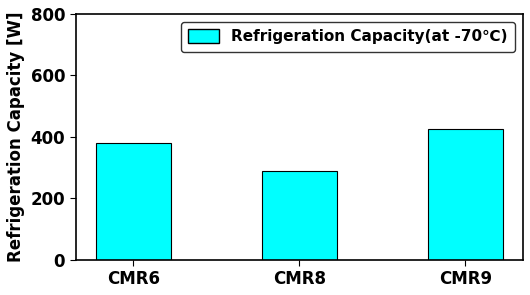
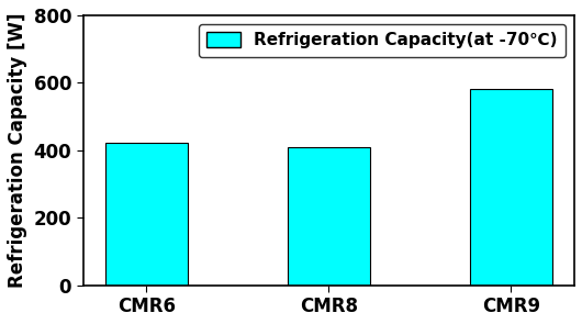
CMR6: 380 -> 422
CMR8: 290 -> 410
CMR9: 425 -> 582
